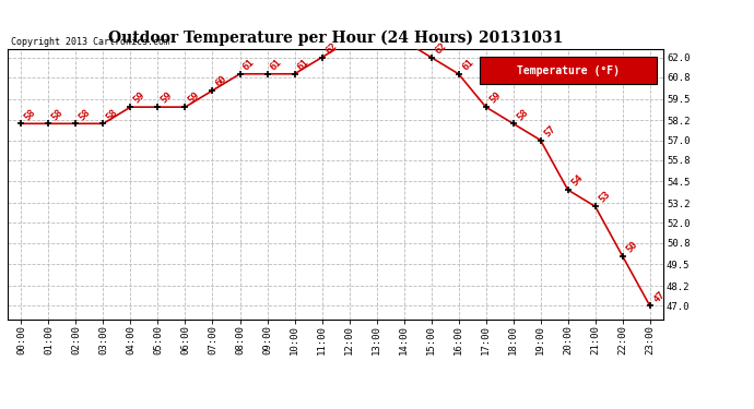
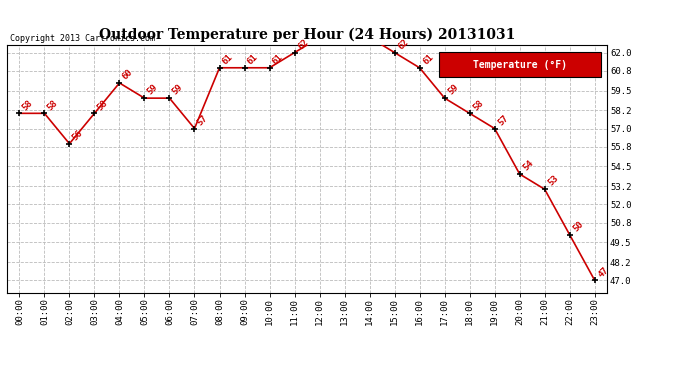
02:00: 58 -> 56
04:00: 59 -> 60
07:00: 60 -> 57
